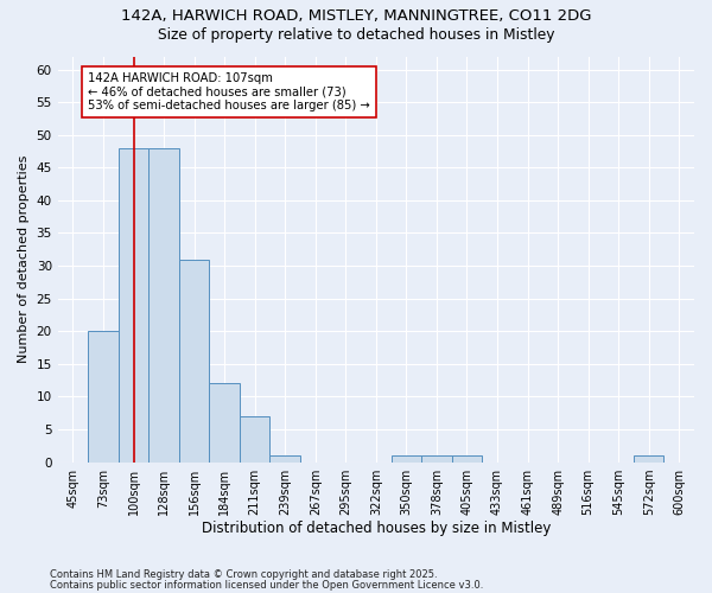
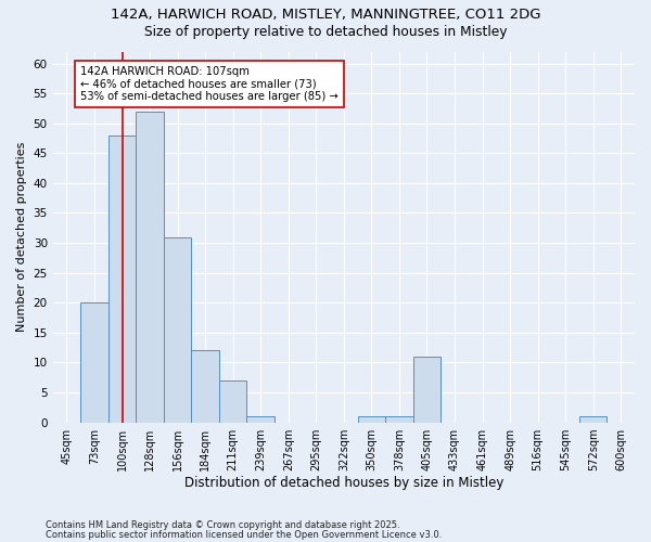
128sqm: 48 -> 52
405sqm: 1 -> 11
